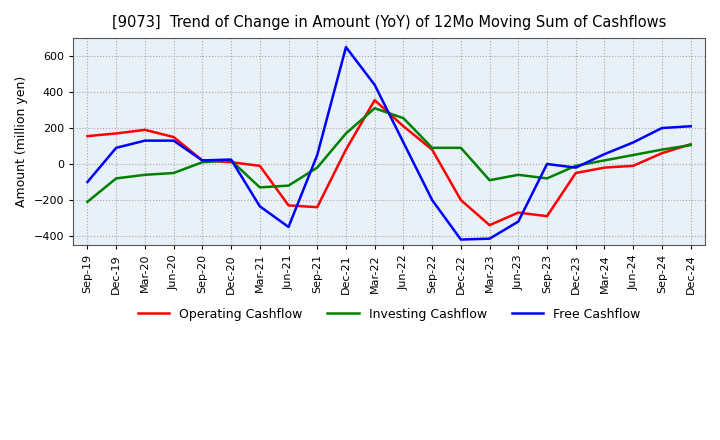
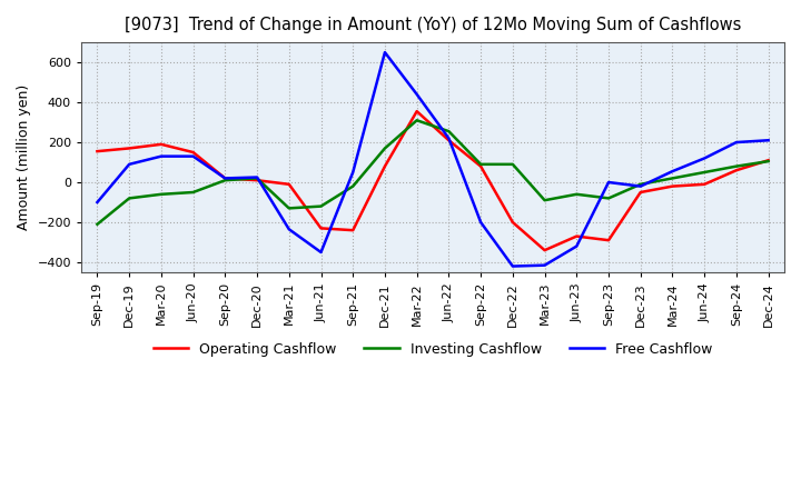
Free Cashflow/Jun-22: 120 -> 220
